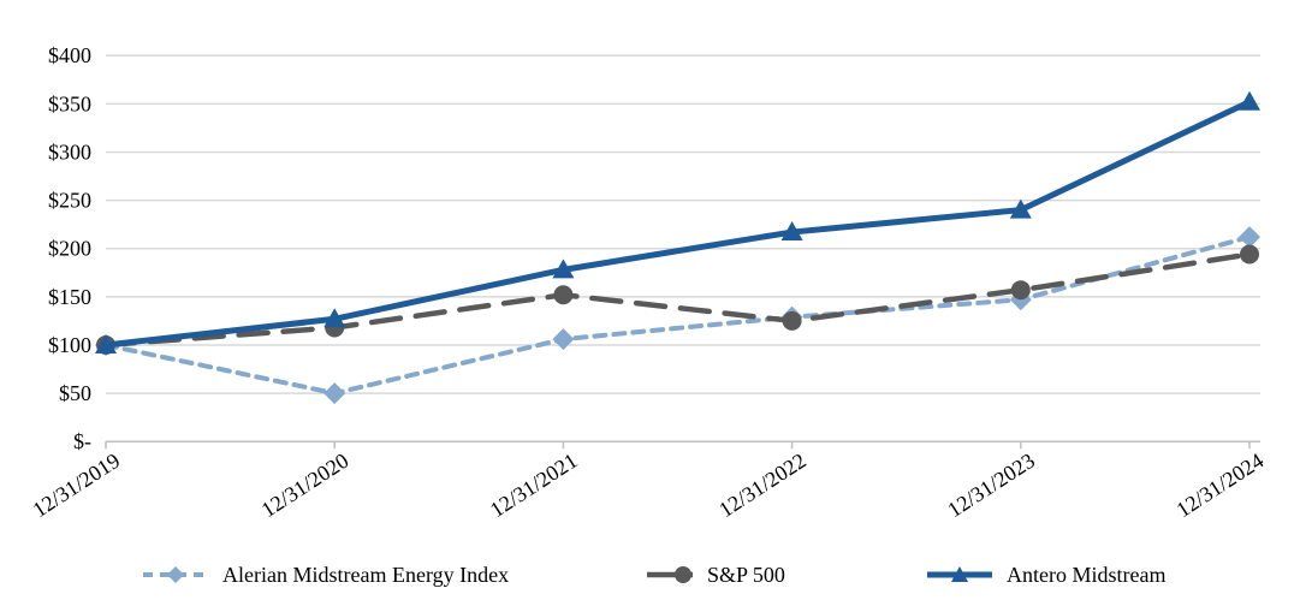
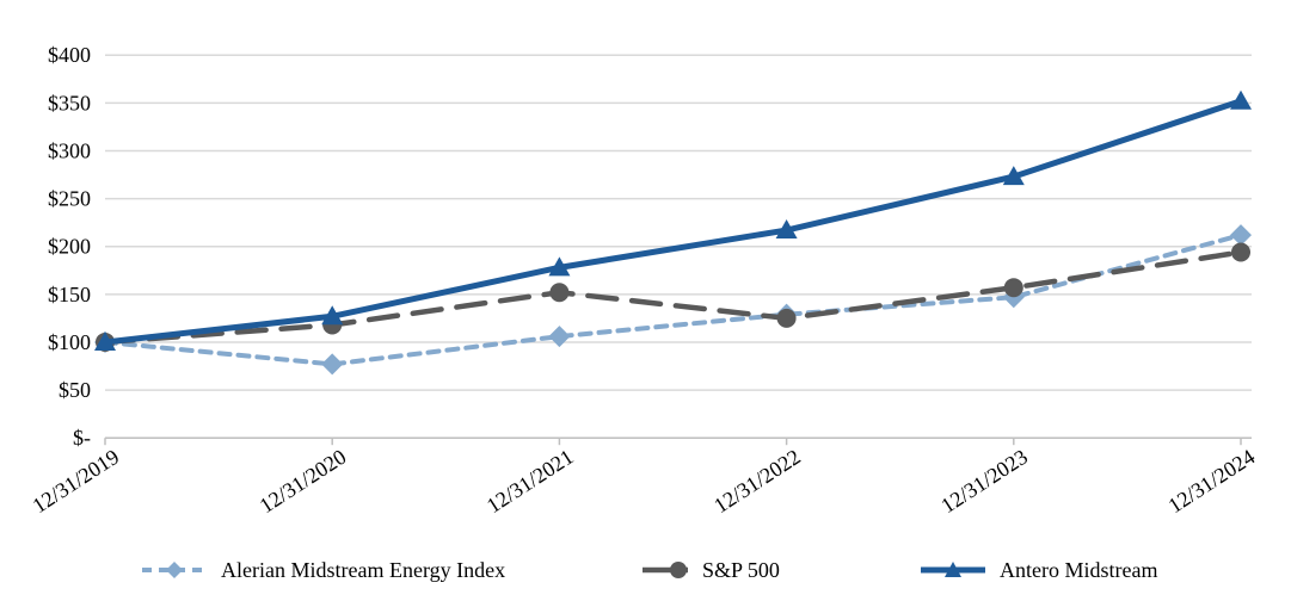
Alerian Midstream Energy Index/12/31/2020: $50 -> $80
Antero Midstream/12/31/2023: $240 -> $270
